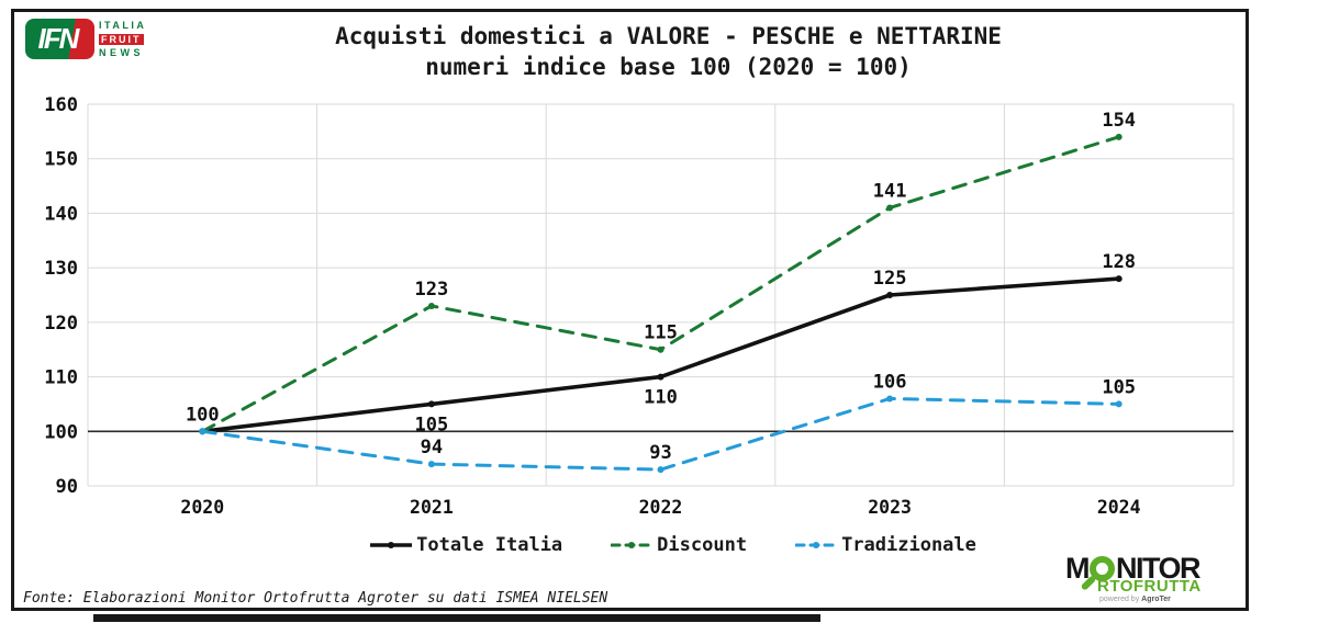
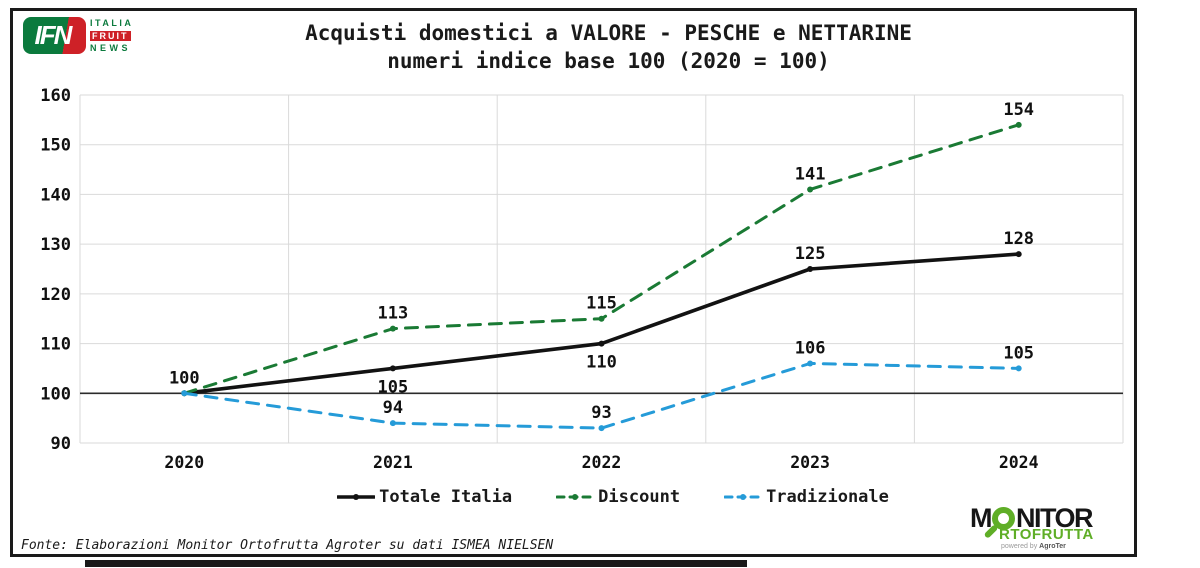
Discount/2021: 123 -> 113
